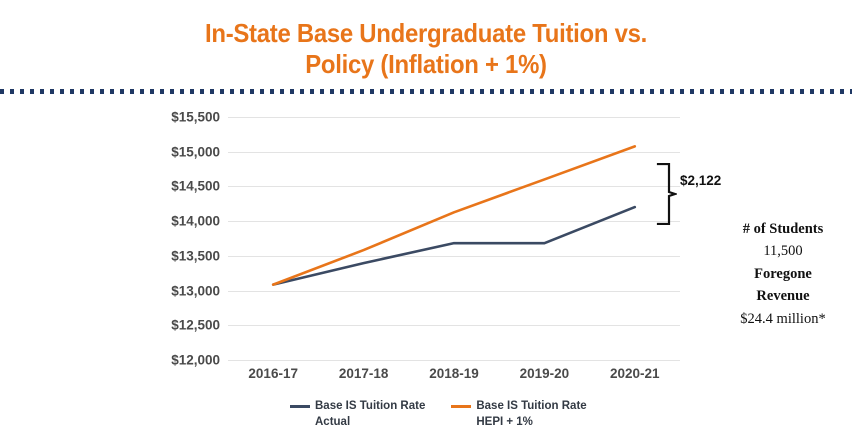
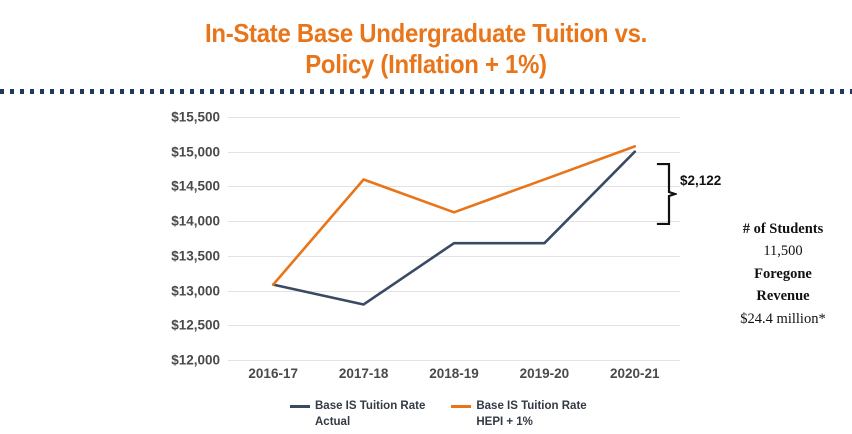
Base IS Tuition Rate Actual/2017-18: $13400 -> $12800
Base IS Tuition Rate HEPI + 1%/2017-18: $13600 -> $14600
Base IS Tuition Rate Actual/2020-21: $14200 -> $15000
